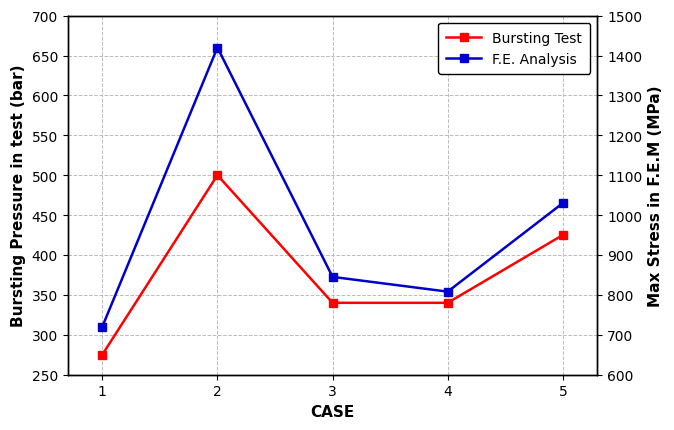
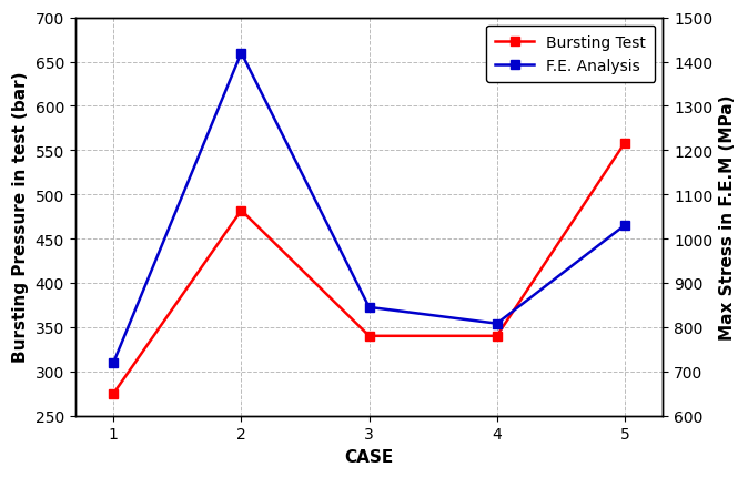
Bursting Test/2: 500 -> 482
Bursting Test/5: 425 -> 558
